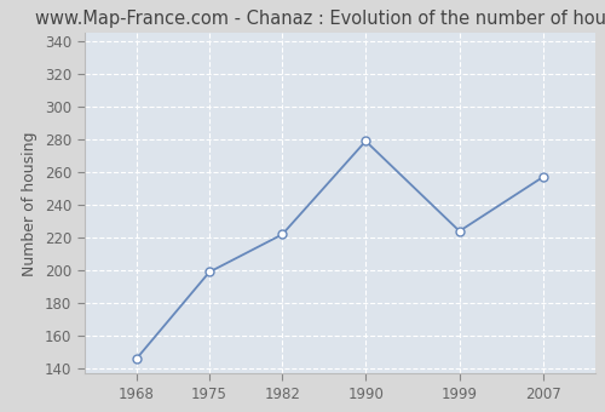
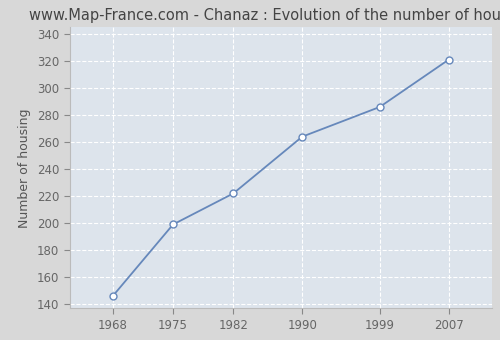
1990: 279 -> 264
1999: 224 -> 286
2007: 257 -> 321
